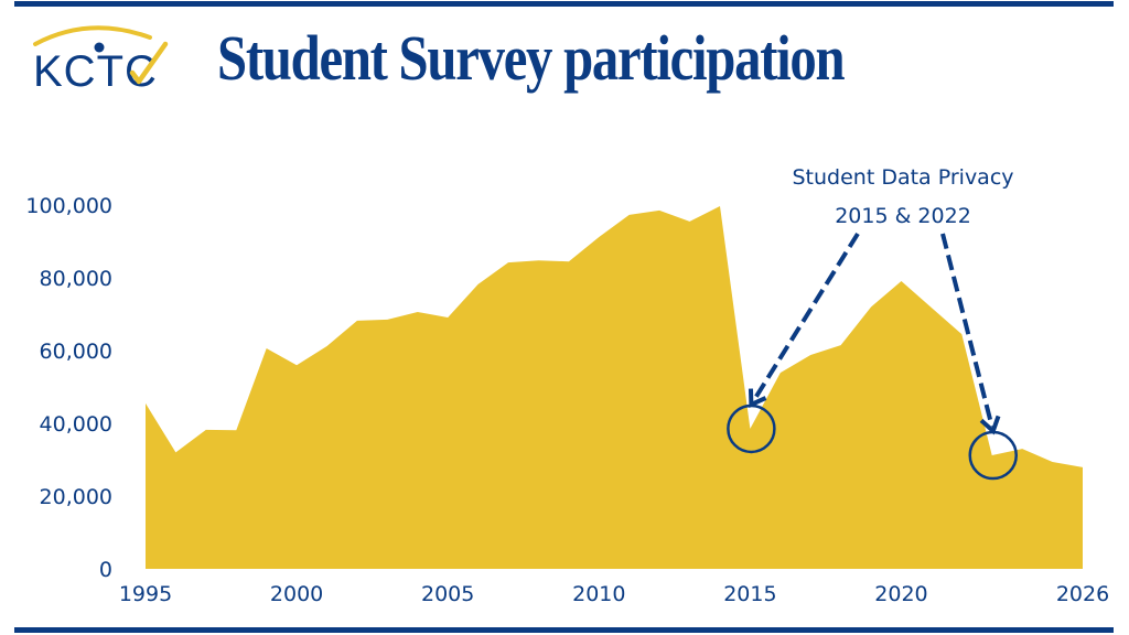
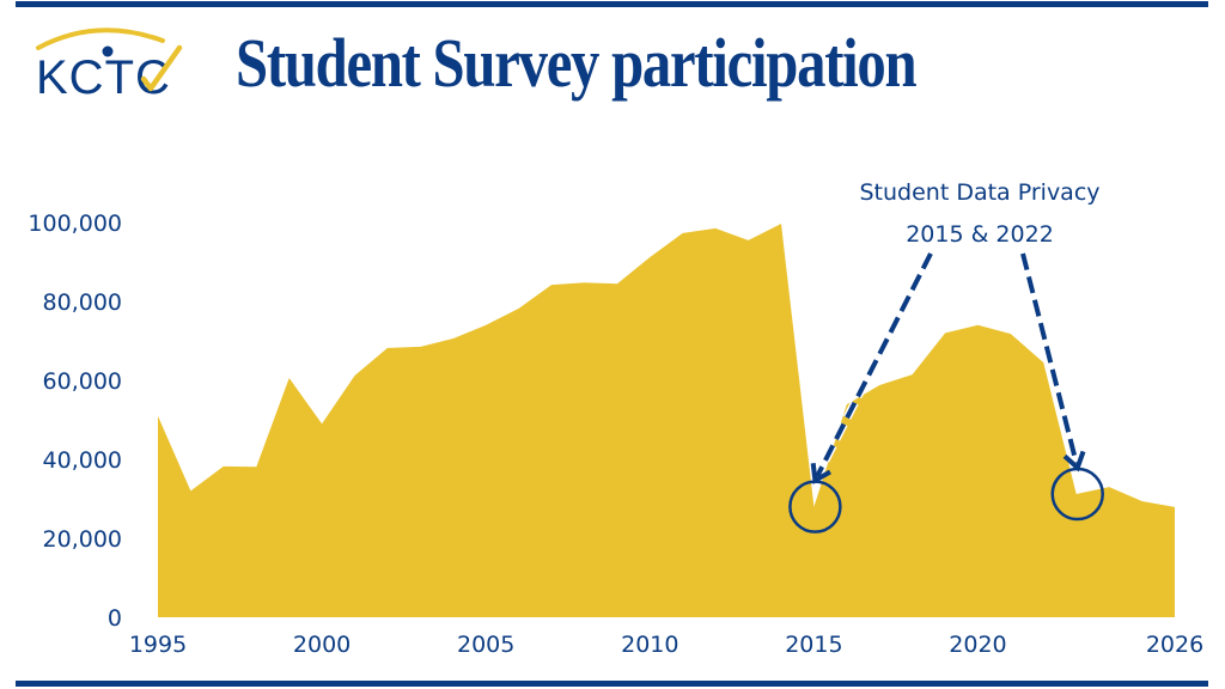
1995: 46000 -> 51000
2000: 56000 -> 49000
2005: 69000 -> 74000
2015: 38000 -> 28000
2020: 79000 -> 74000
